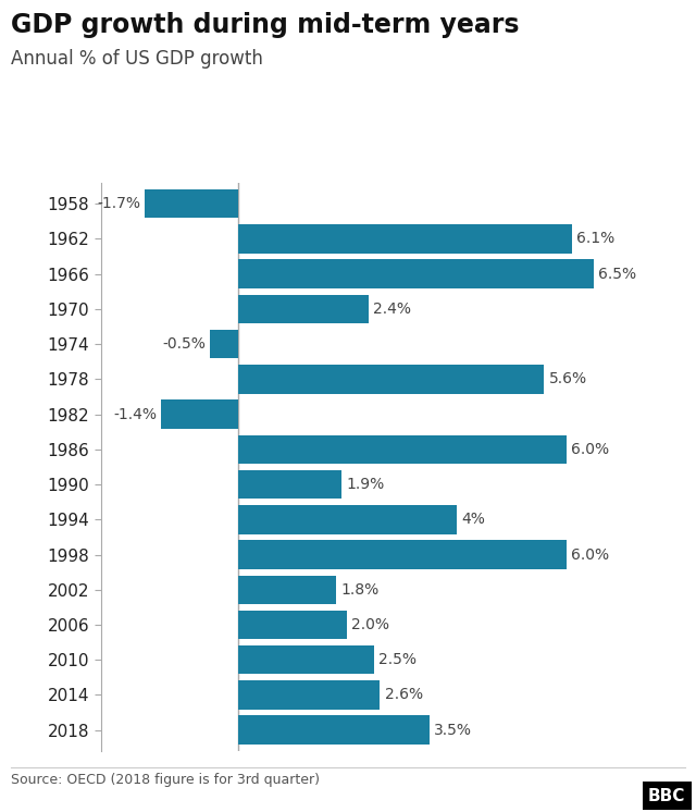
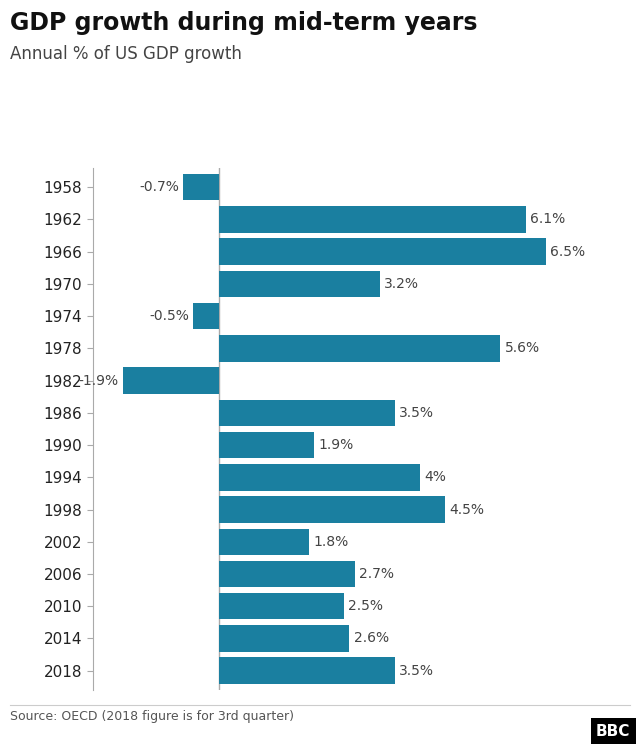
1958: -1.7% -> -0.7%
1970: 2.4% -> 3.2%
1982: -1.4% -> -1.9%
1986: 6.0% -> 3.5%
1998: 6.0% -> 4.5%
2006: 2.0% -> 2.7%
